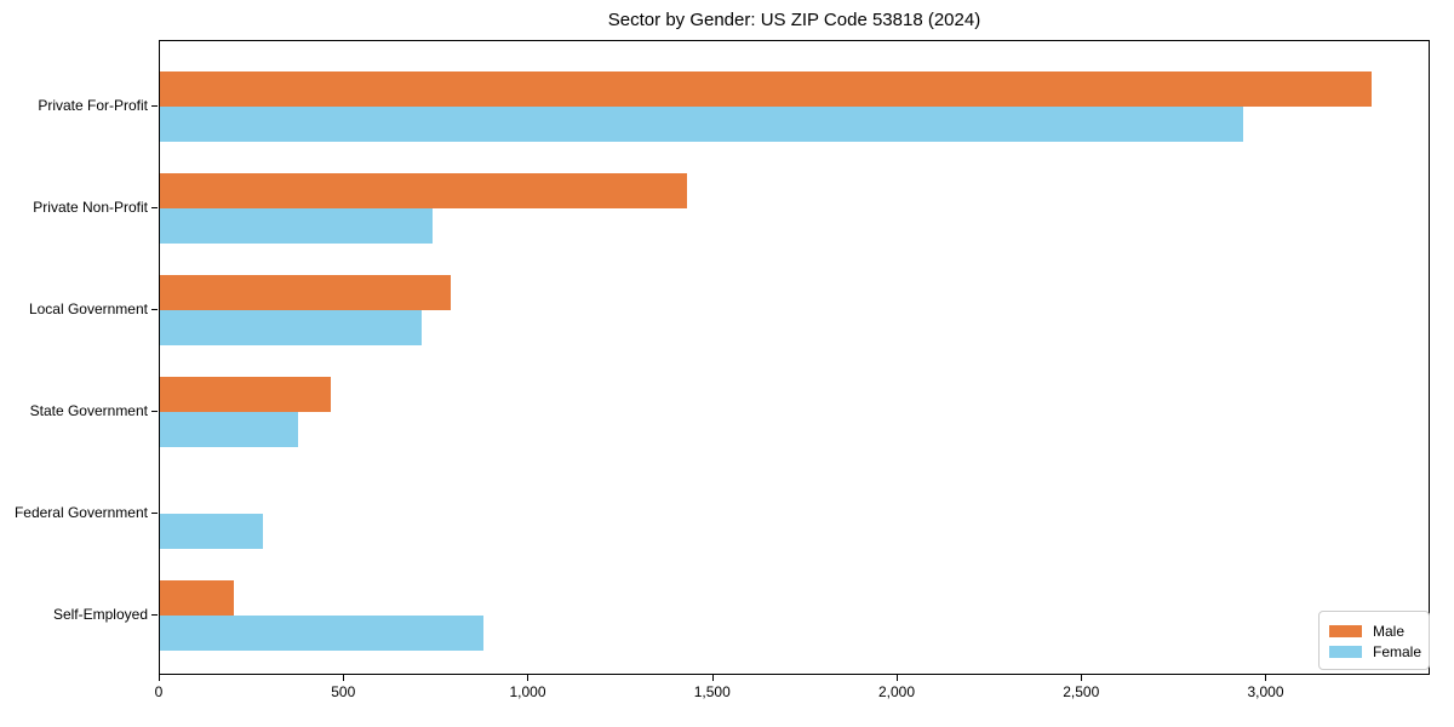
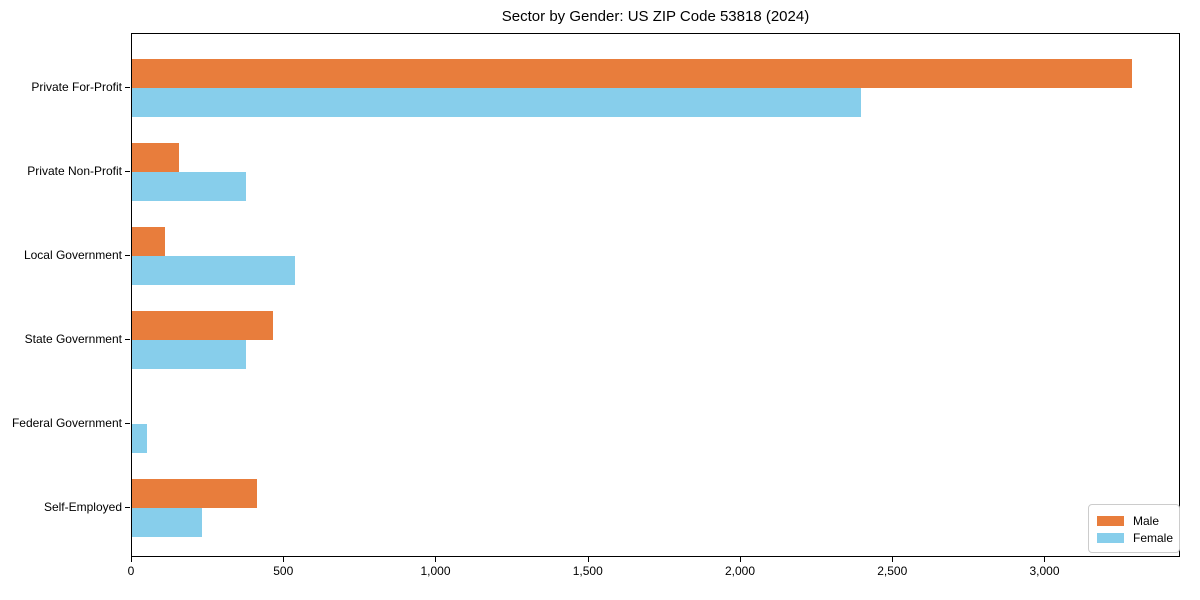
Female/Private For-Profit: 2940 -> 2400
Male/Private Non-Profit: 1430 -> 160
Female/Private Non-Profit: 740 -> 380
Male/Local Government: 790 -> 110
Female/Local Government: 710 -> 540
Female/Federal Government: 280 -> 50
Male/Self-Employed: 200 -> 410
Female/Self-Employed: 880 -> 230
